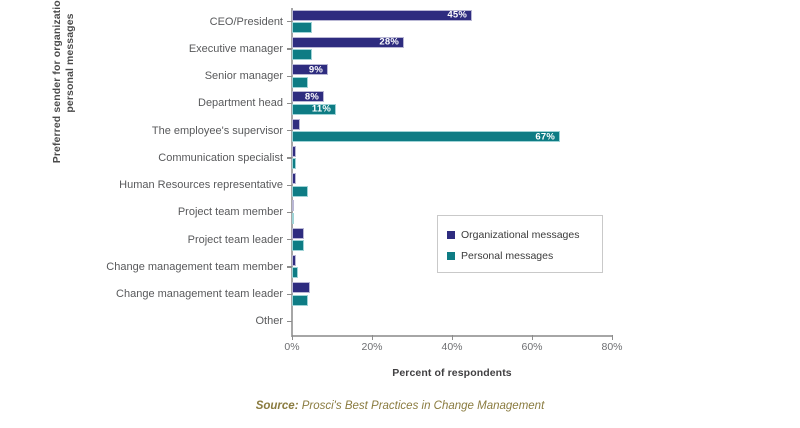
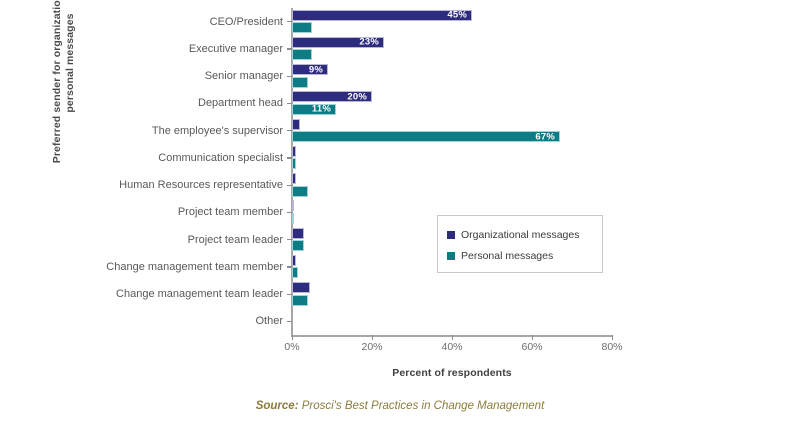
Organizational messages/Executive manager: 28% -> 23%
Organizational messages/Department head: 8% -> 20%
